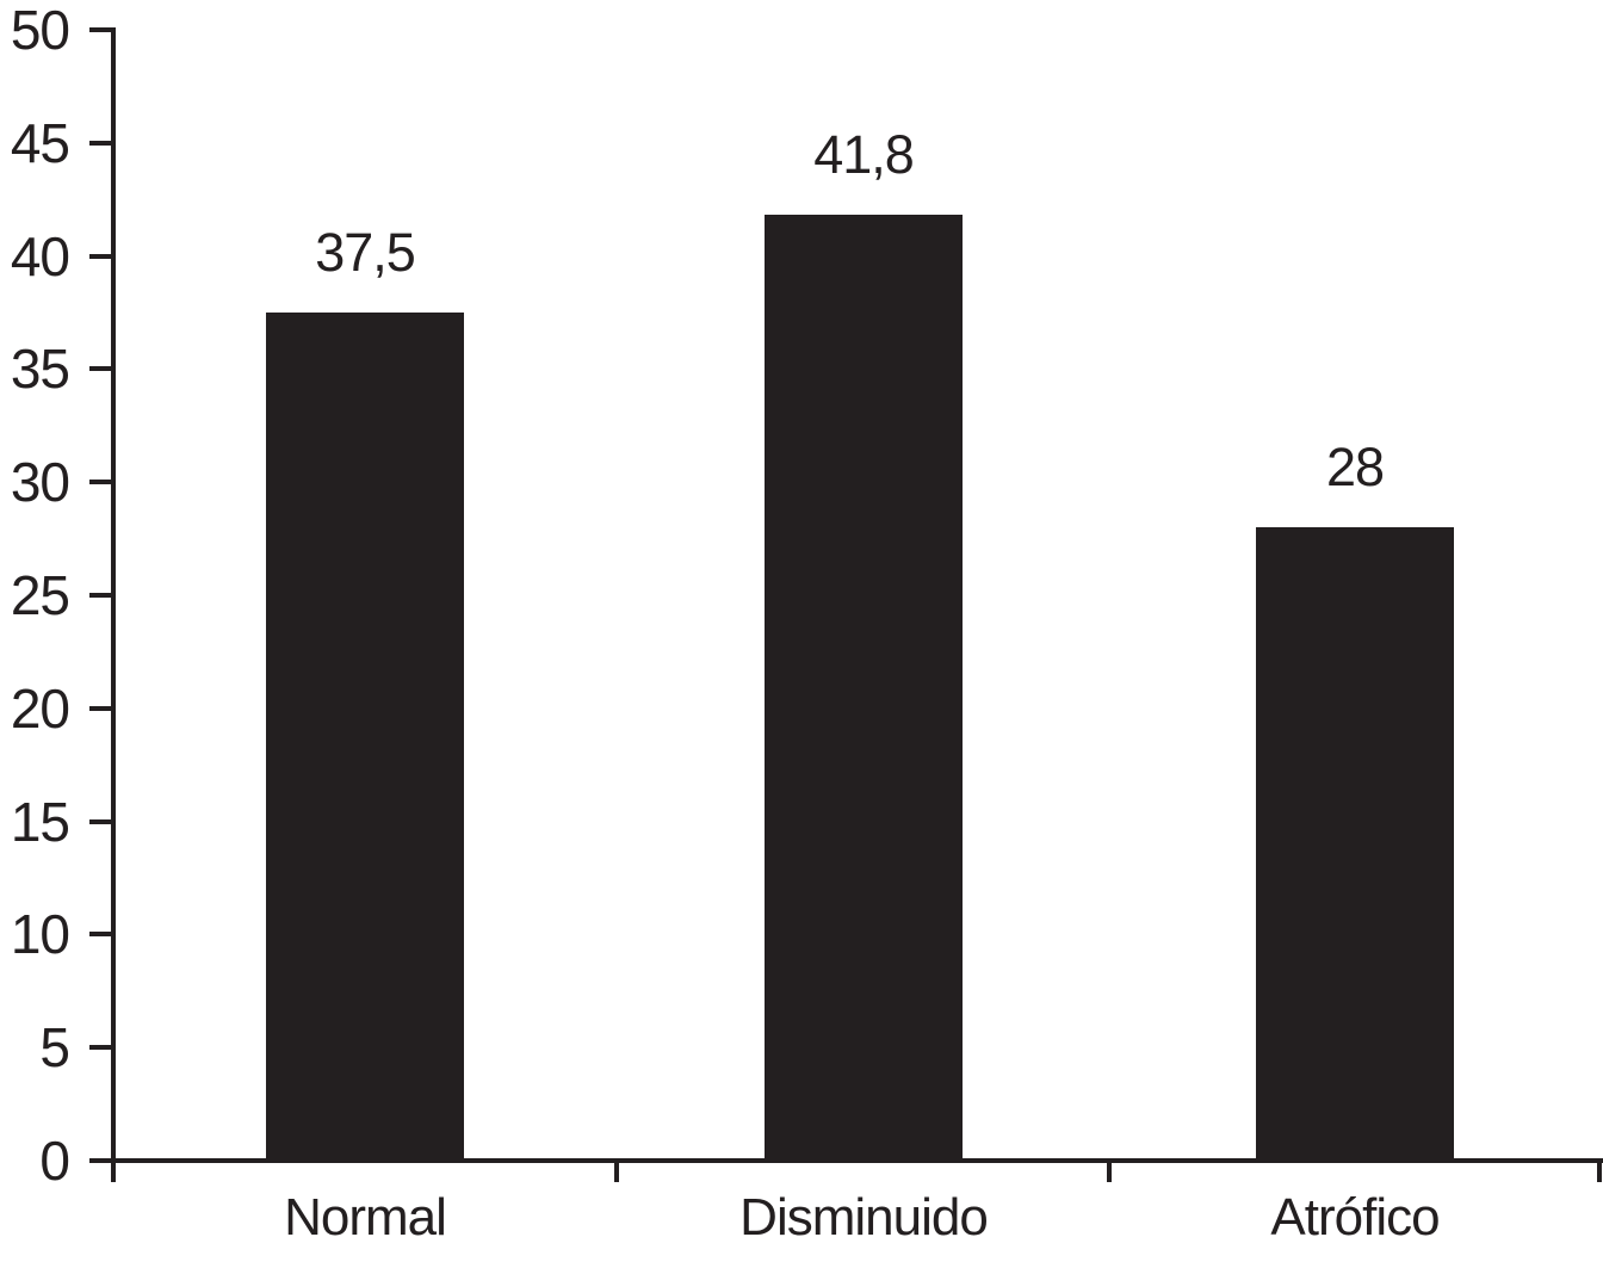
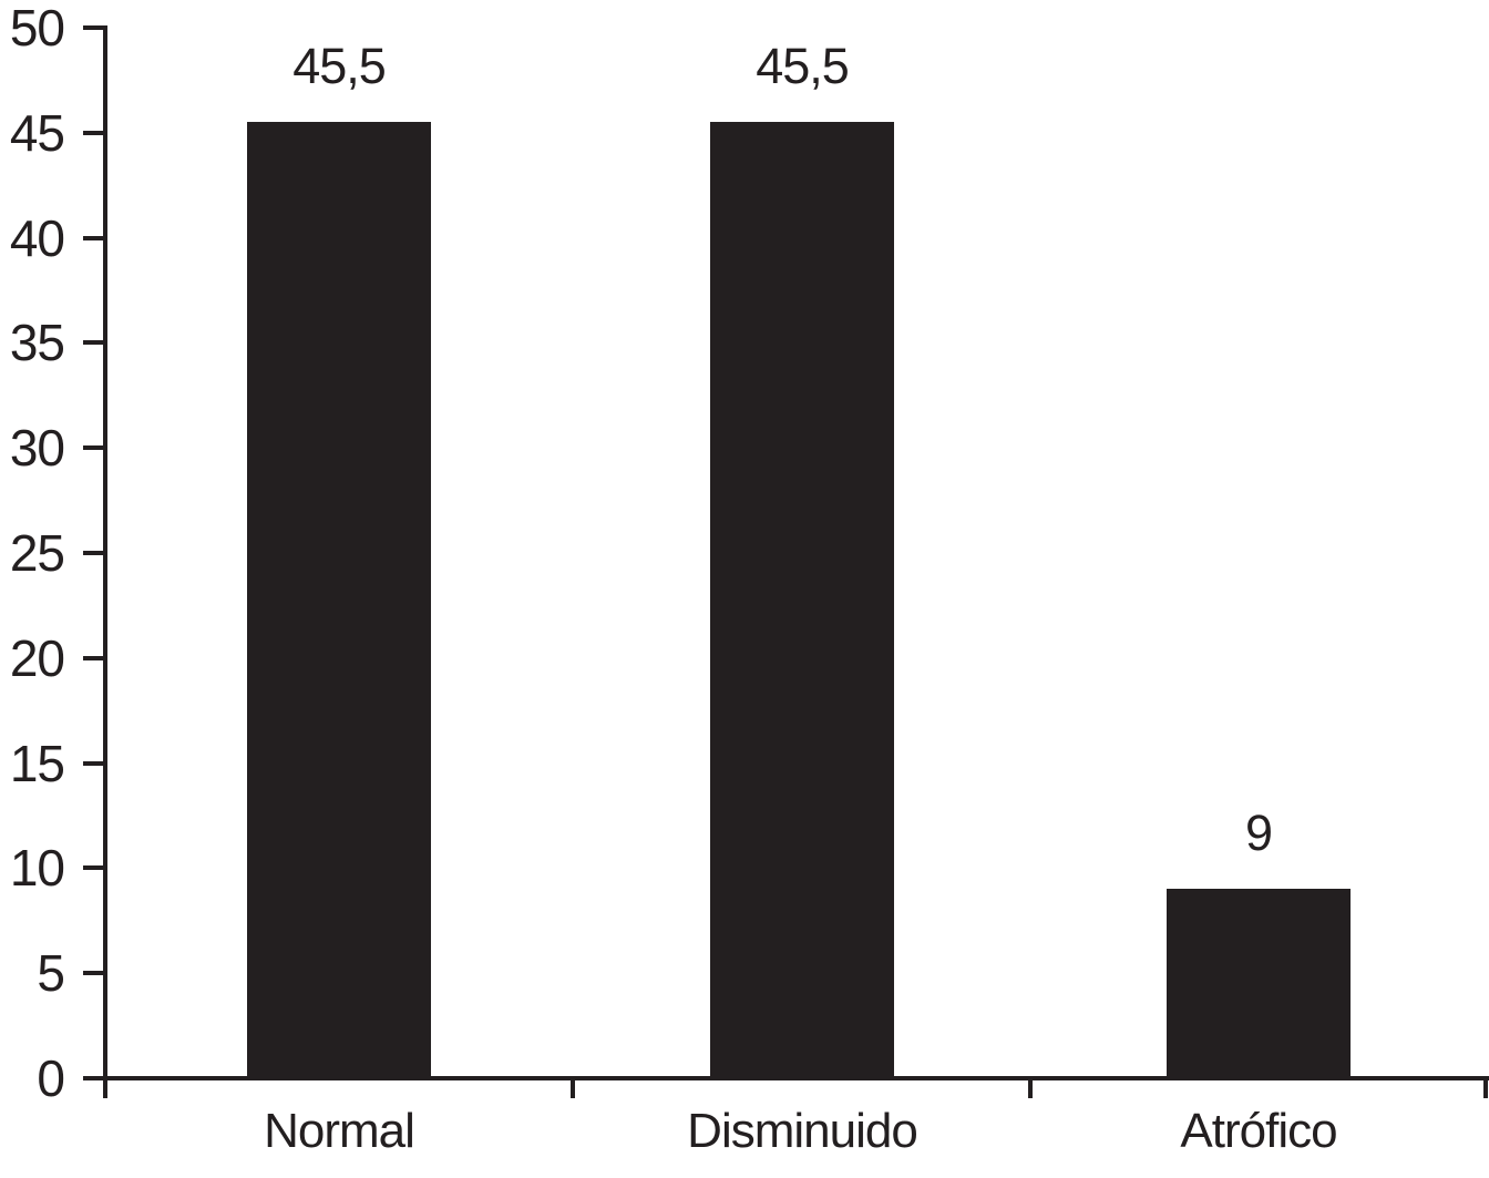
Normal: 37,5 -> 45,5
Disminuido: 41,8 -> 45,5
Atrófico: 28 -> 9
